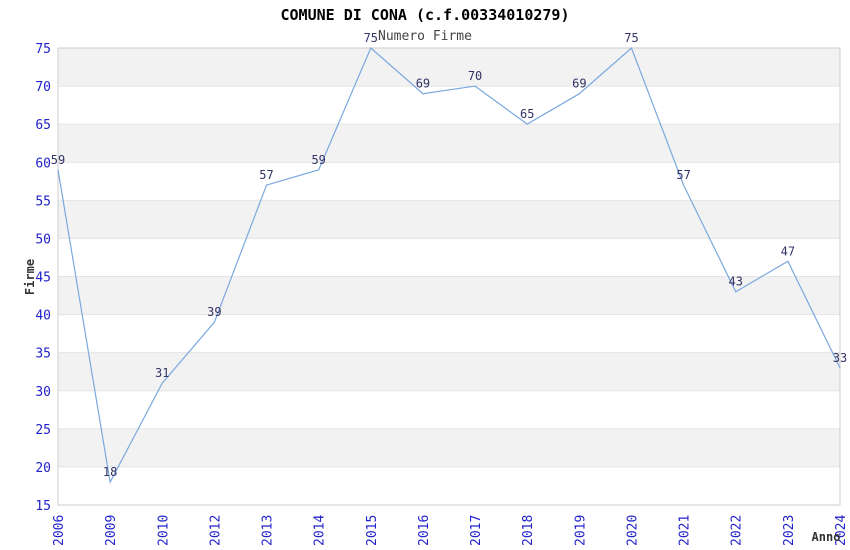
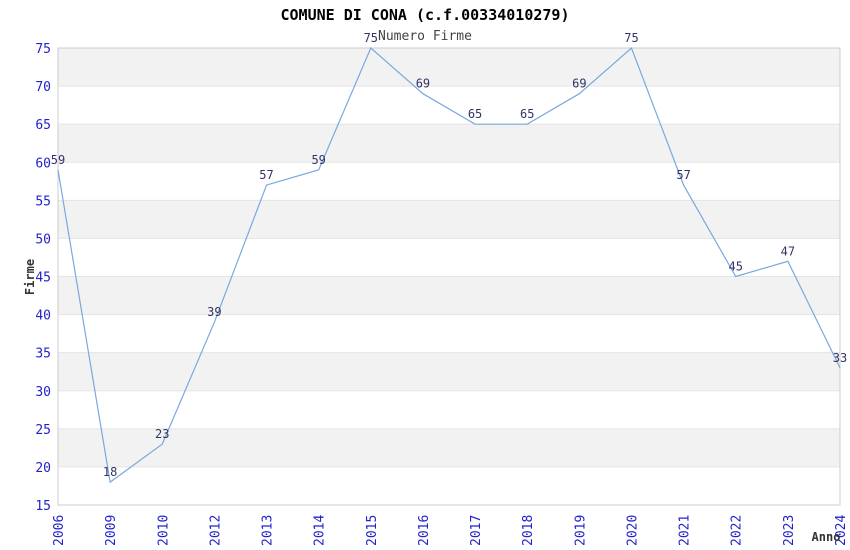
2010: 31 -> 23
2017: 70 -> 65
2022: 43 -> 45
